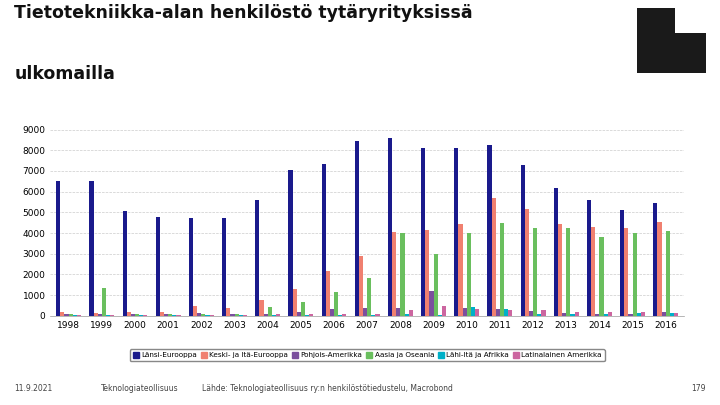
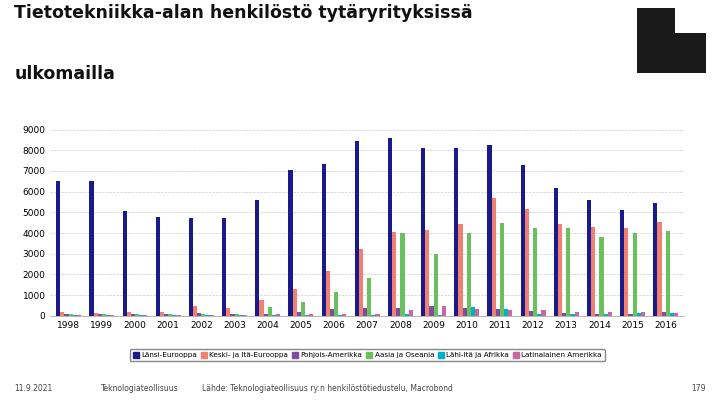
Aasia ja Oseania/1999: 1350 -> 100
Keski- ja Itä-Eurooppa/2007: 2900 -> 3250
Pohjois-Amerikka/2009: 1200 -> 500
